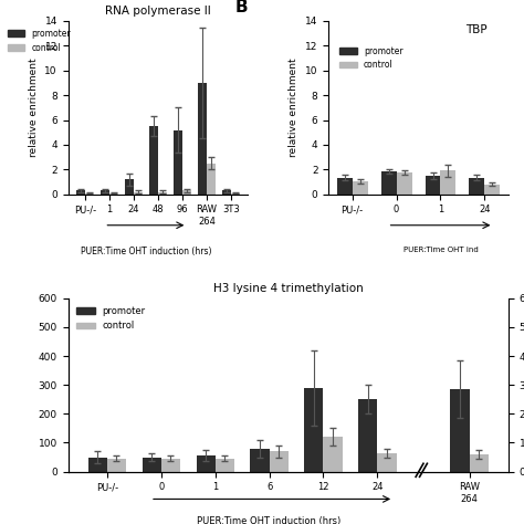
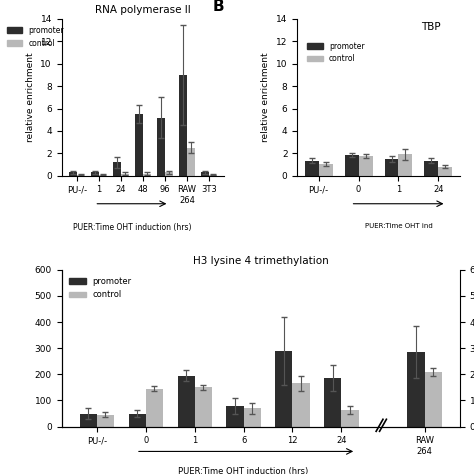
H3 lysine 4 trimethylation/control/0: 45 -> 145
H3 lysine 4 trimethylation/promoter/1: 55 -> 195
H3 lysine 4 trimethylation/control/1: 45 -> 150
H3 lysine 4 trimethylation/control/12: 120 -> 165
H3 lysine 4 trimethylation/promoter/24: 250 -> 185
H3 lysine 4 trimethylation/control/RAW 264: 60 -> 210
